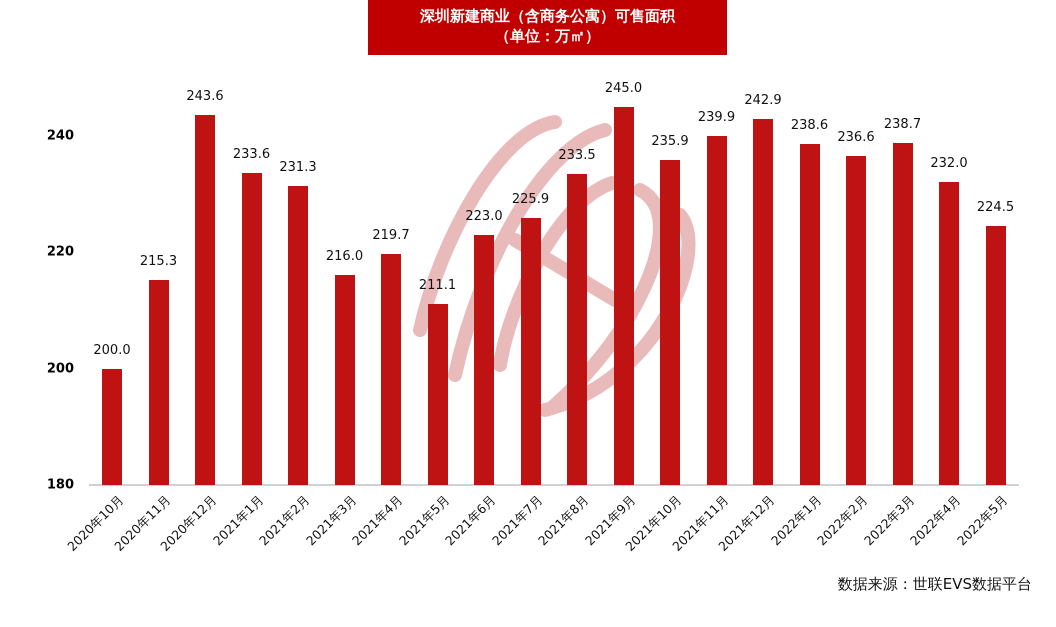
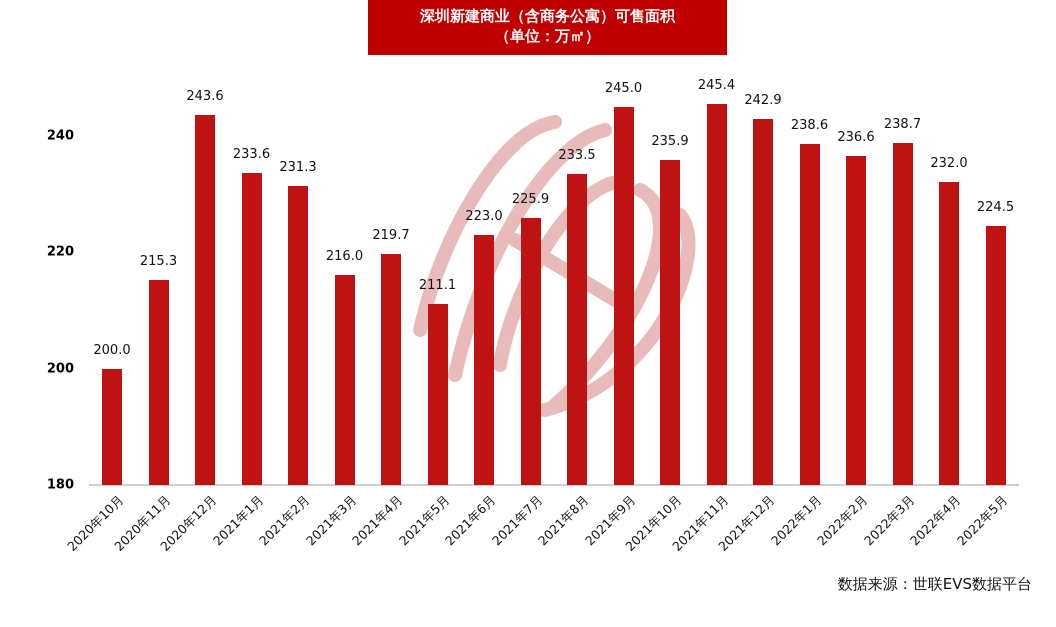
2021年11月: 239.9 -> 245.4
